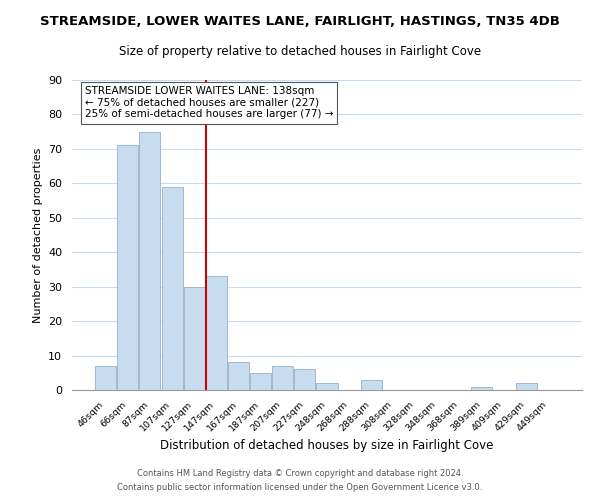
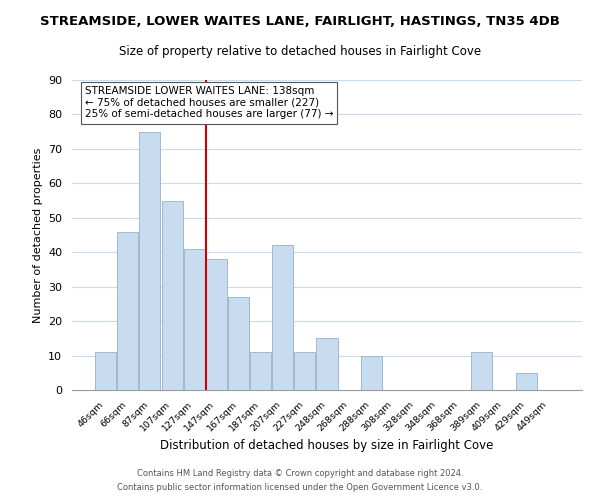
46sqm: 7 -> 11
66sqm: 71 -> 46
107sqm: 59 -> 55
127sqm: 30 -> 41
147sqm: 33 -> 38
167sqm: 8 -> 27
187sqm: 5 -> 11
207sqm: 7 -> 42
227sqm: 6 -> 11
248sqm: 2 -> 15
288sqm: 3 -> 10
389sqm: 1 -> 11
429sqm: 2 -> 5
